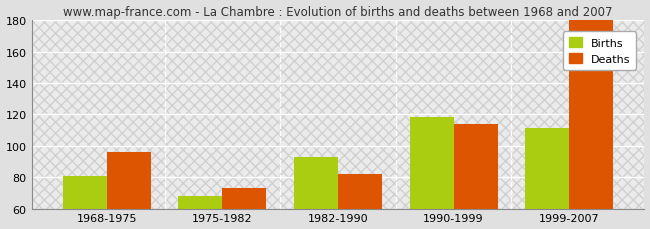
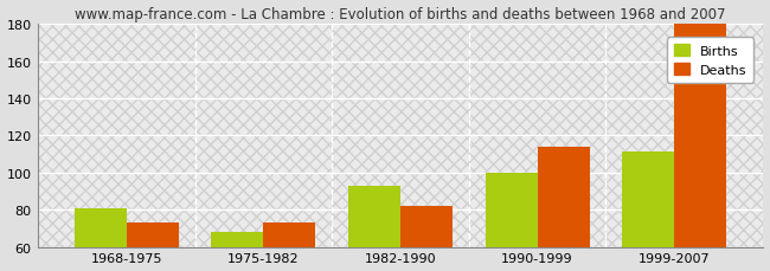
Deaths/1968-1975: 96 -> 73
Births/1990-1999: 118 -> 100
